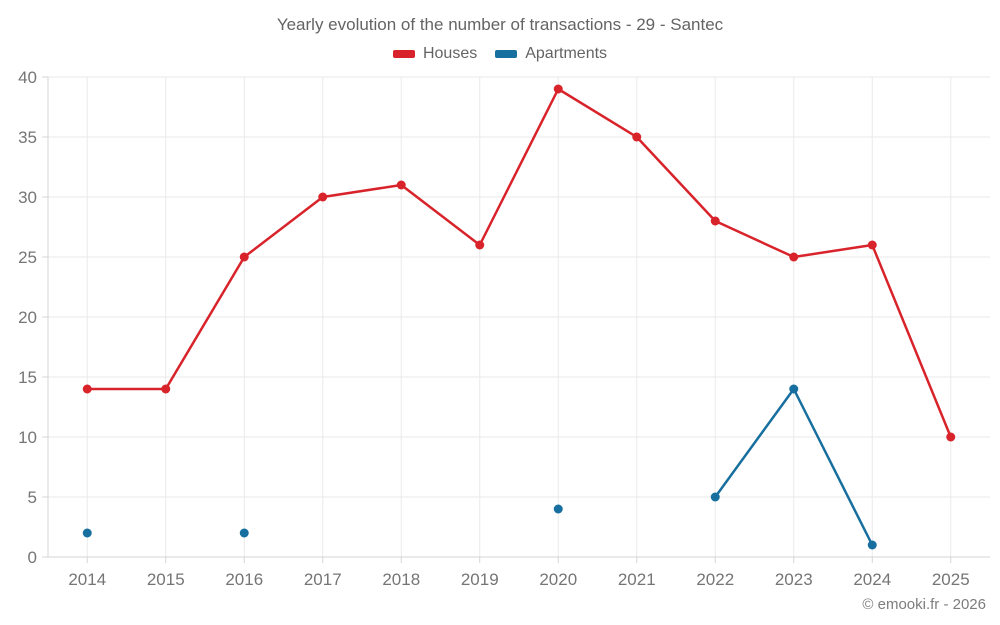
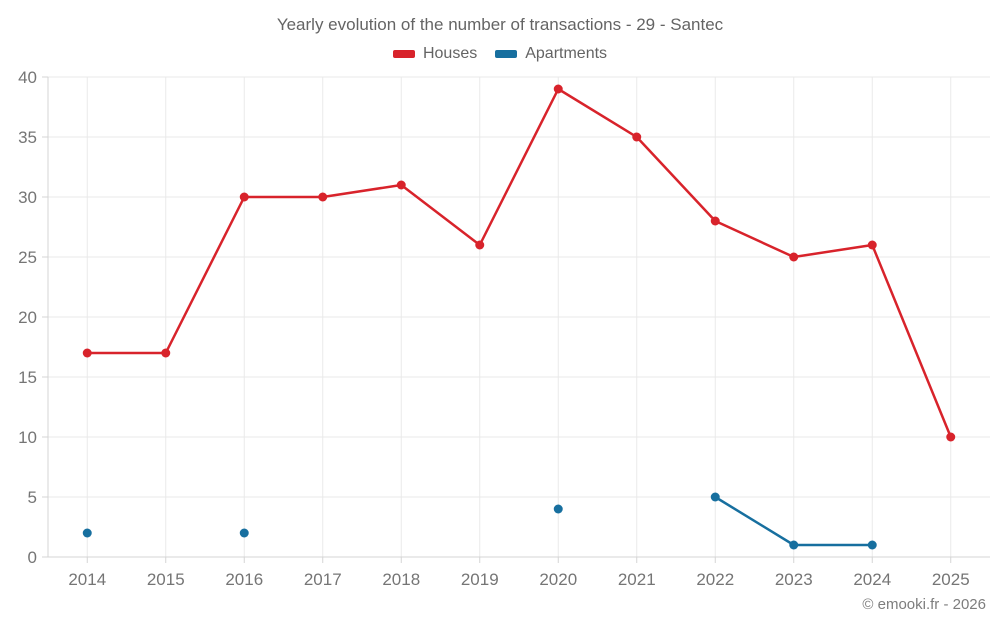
Houses/2014: 14 -> 17
Houses/2015: 14 -> 17
Houses/2016: 25 -> 30
Apartments/2023: 14 -> 1
